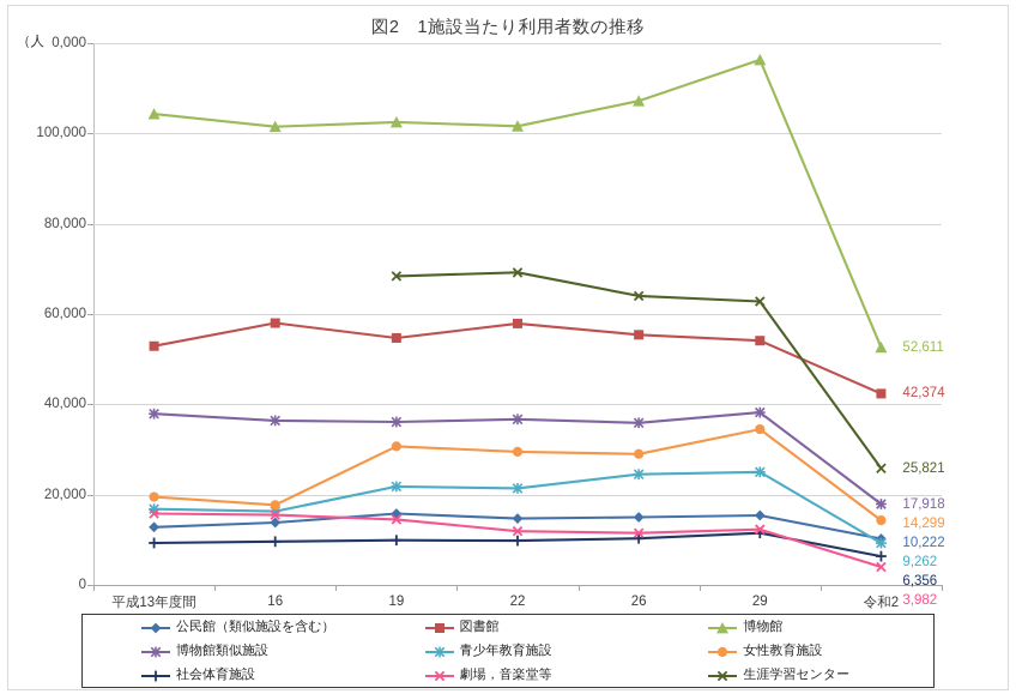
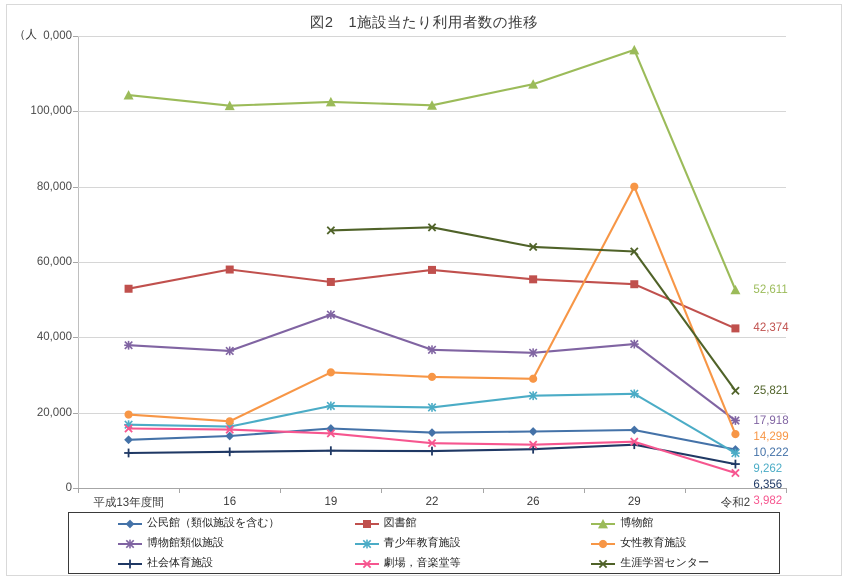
博物館類似施設/19: 36000 -> 46000
女性教育施設/29: 34000 -> 80000
